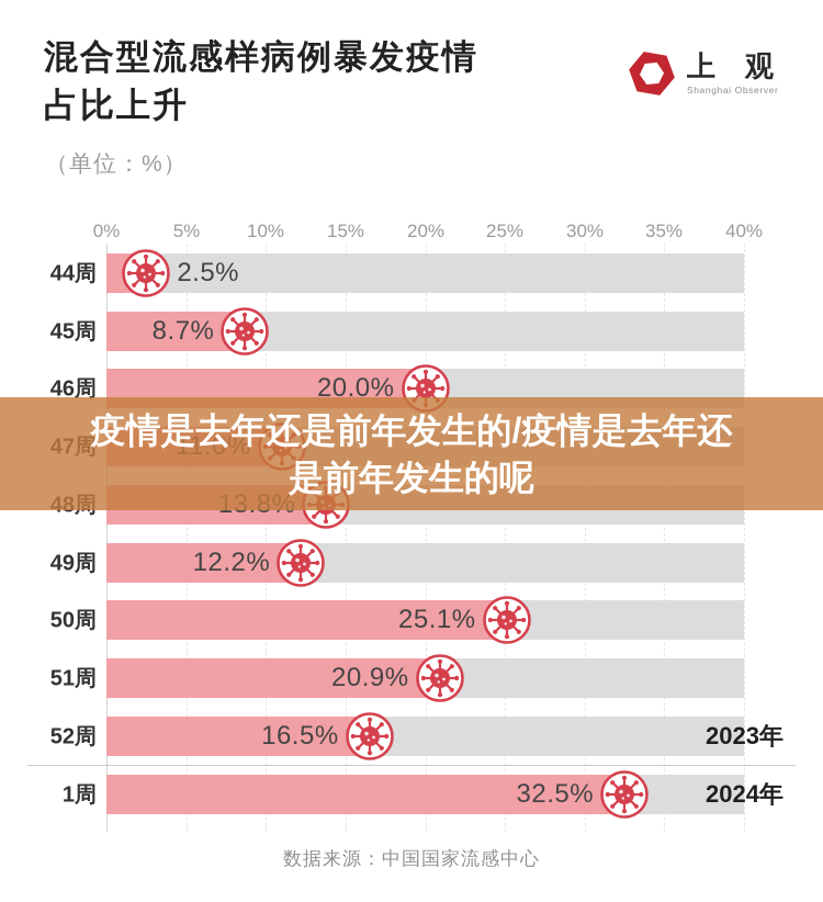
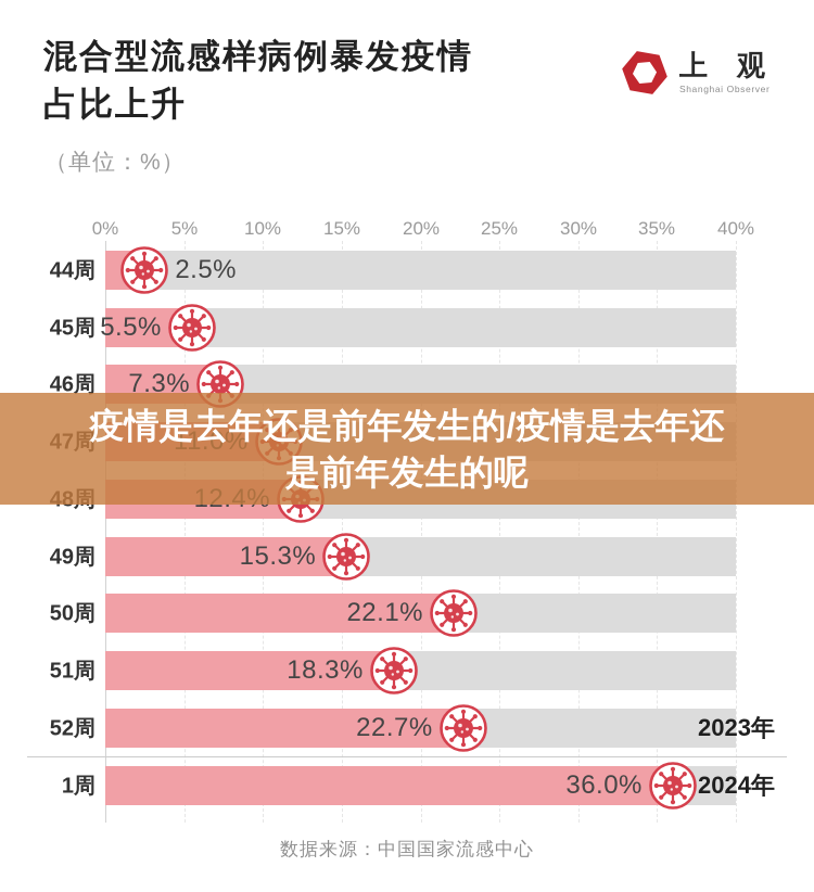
45周: 8.7% -> 5.5%
46周: 20.0% -> 7.3%
48周: 13.8% -> 12.4%
49周: 12.2% -> 15.3%
50周: 25.1% -> 22.1%
51周: 20.9% -> 18.3%
52周: 16.5% -> 22.7%
1周: 32.5% -> 36.0%
